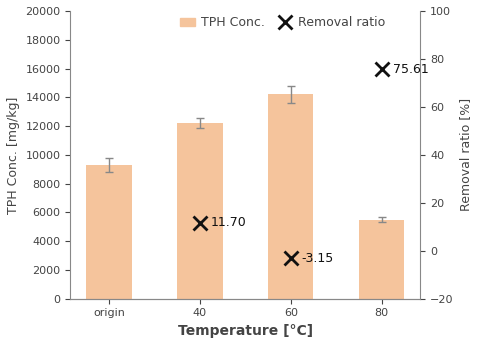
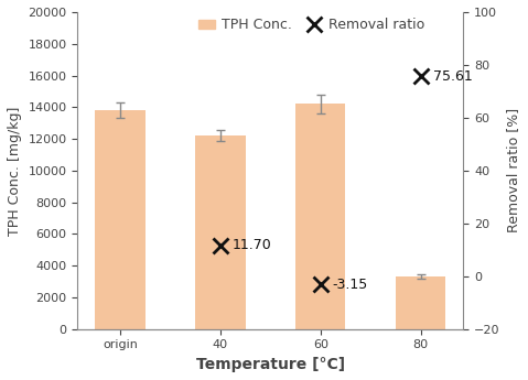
origin: 9300 -> 13800
80: 5500 -> 3300
